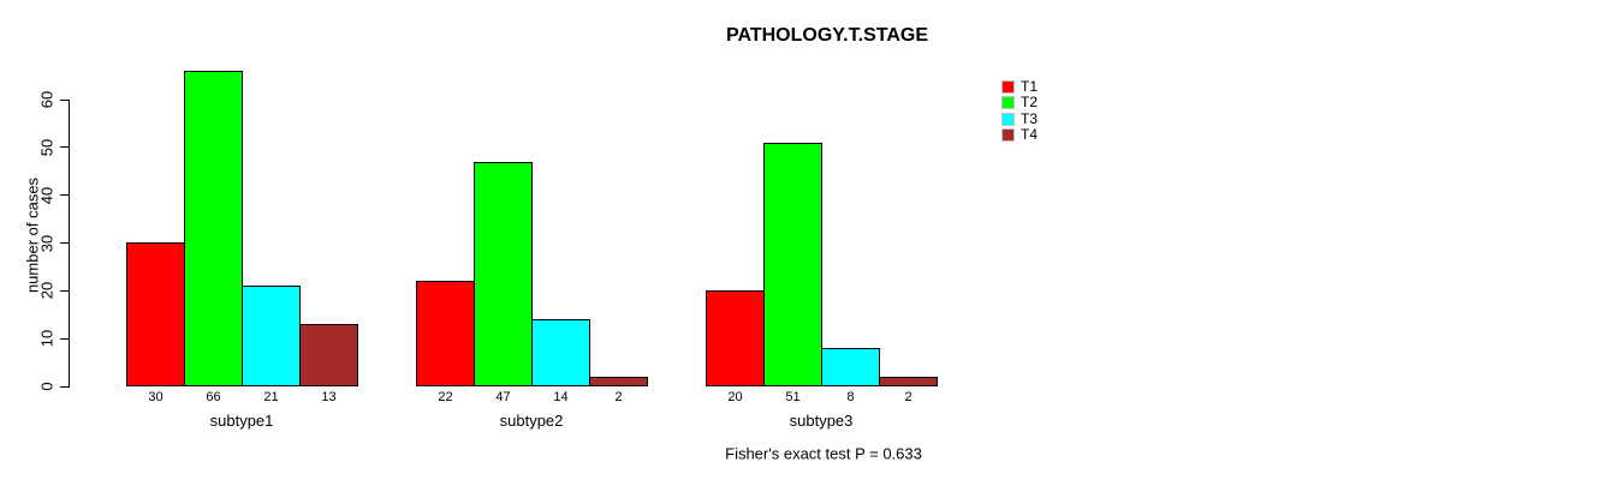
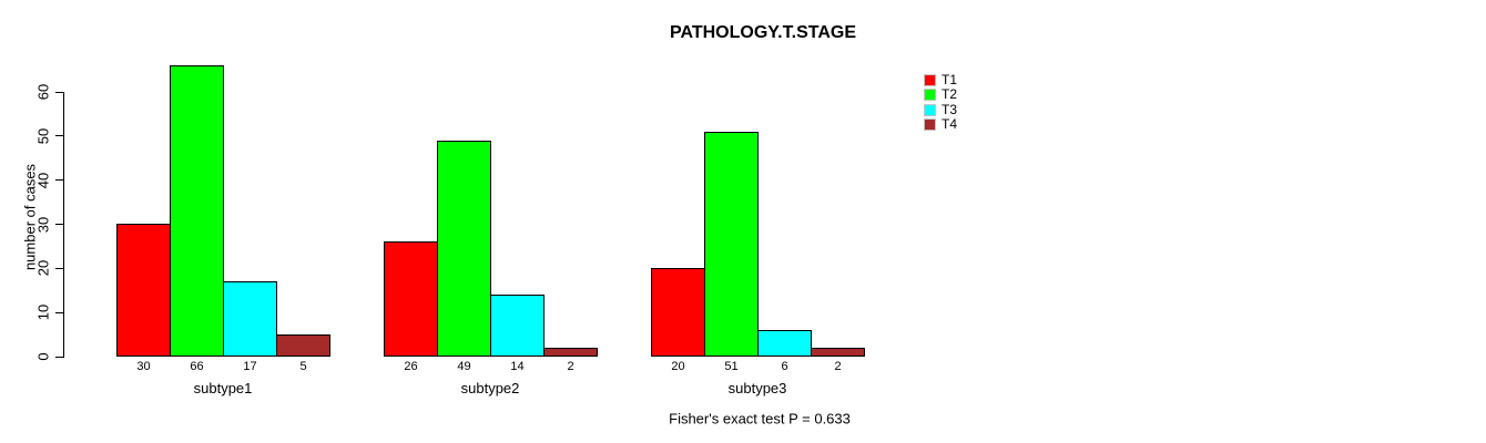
T3/subtype1: 21 -> 17
T4/subtype1: 13 -> 5
T1/subtype2: 22 -> 26
T2/subtype2: 47 -> 49
T3/subtype3: 8 -> 6
